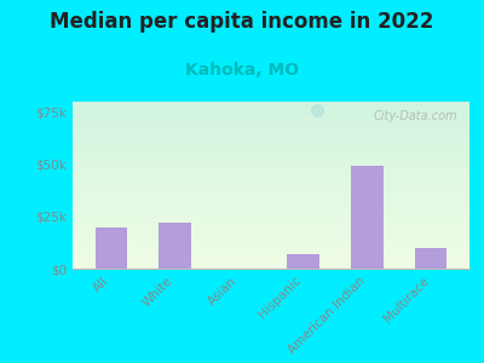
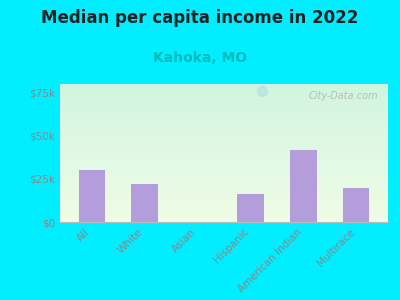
All: $20k -> $30k
Hispanic: $7k -> $16k
American Indian: $49k -> $42k
Multirace: $10k -> $20k
